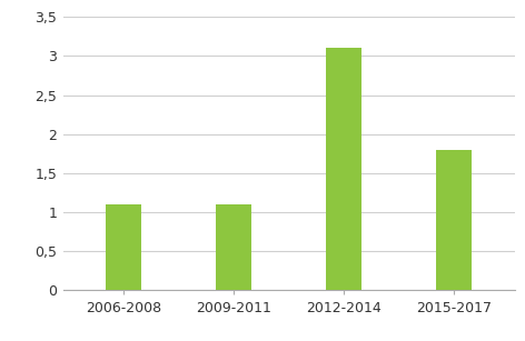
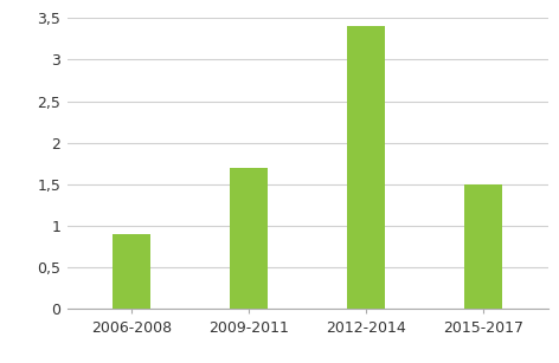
2006-2008: 1,1 -> 0,9
2009-2011: 1,1 -> 1,7
2012-2014: 3,1 -> 3,4
2015-2017: 1,8 -> 1,5
